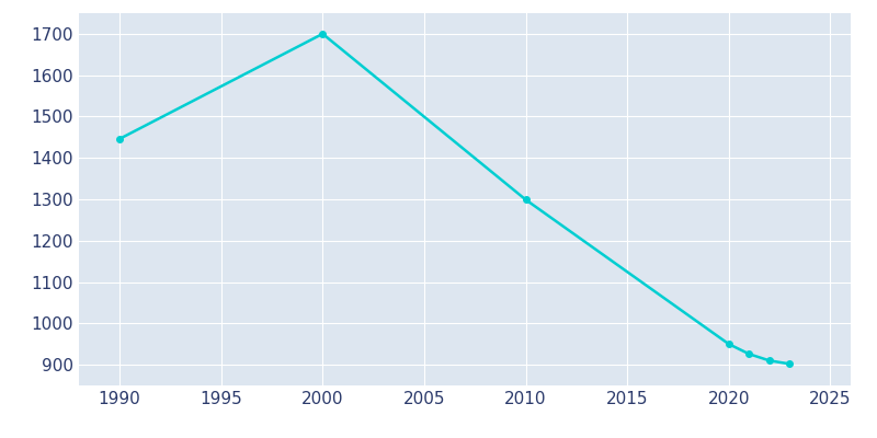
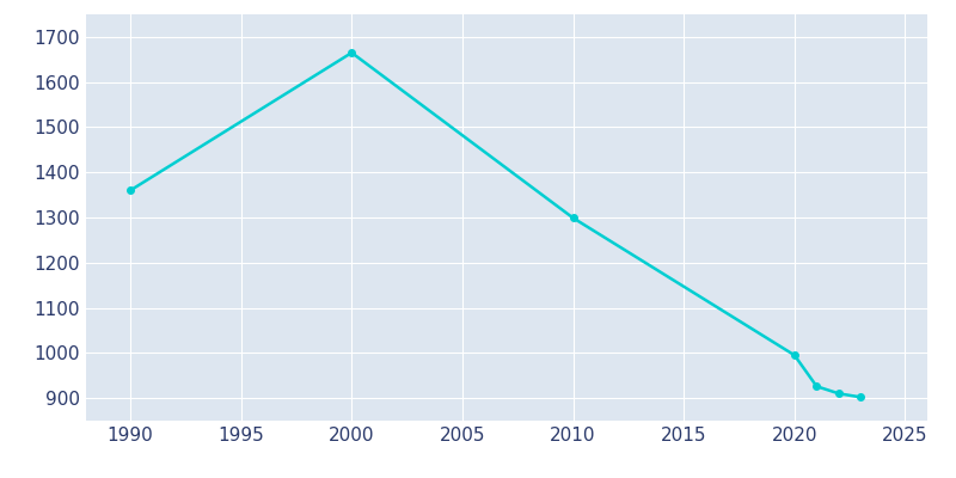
1990: 1446 -> 1360
2000: 1700 -> 1665
2020: 950 -> 995
